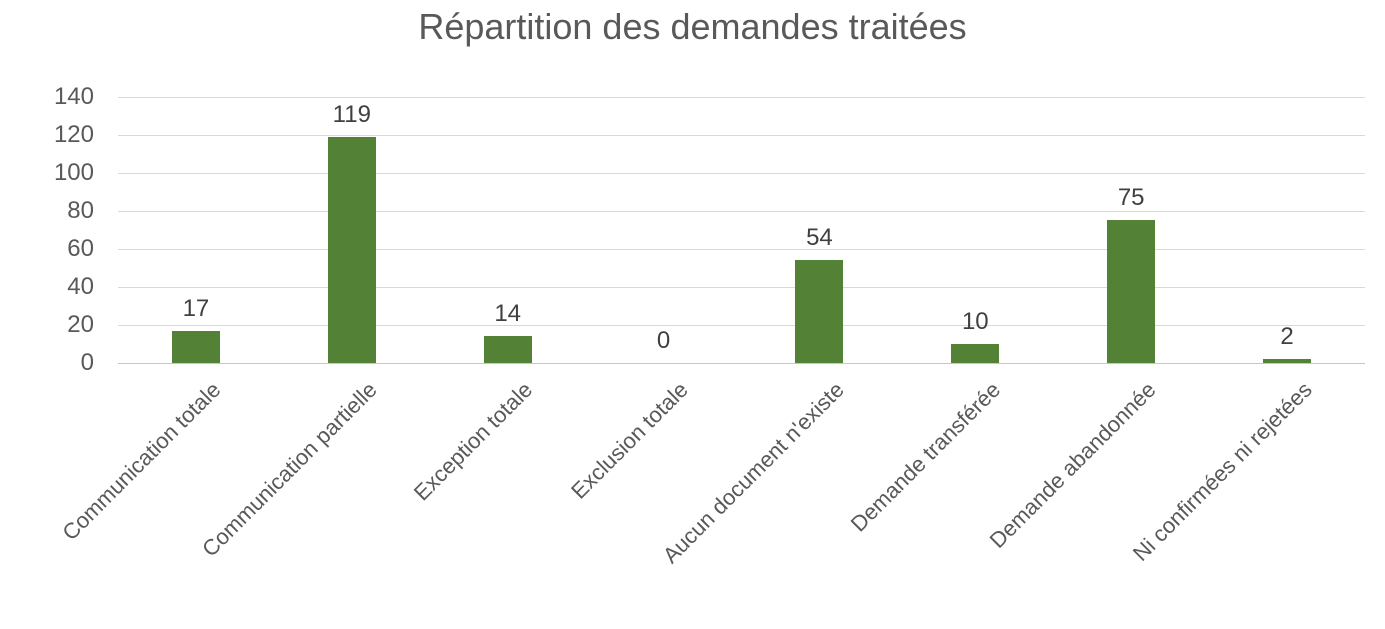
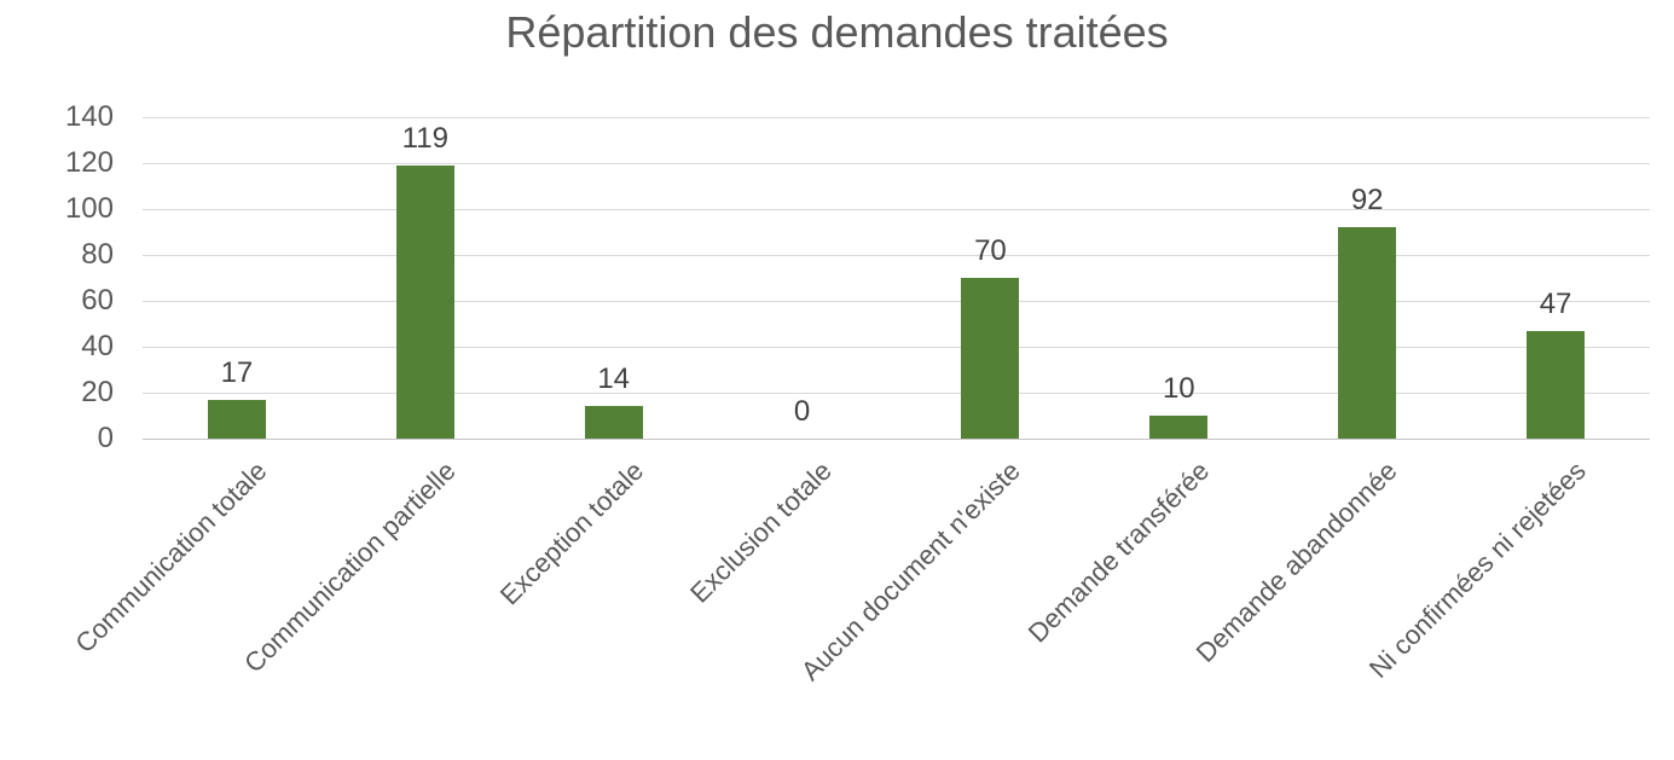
Aucun document n'existe: 54 -> 70
Demande abandonnée: 75 -> 92
Ni confirmées ni rejetées: 2 -> 47
